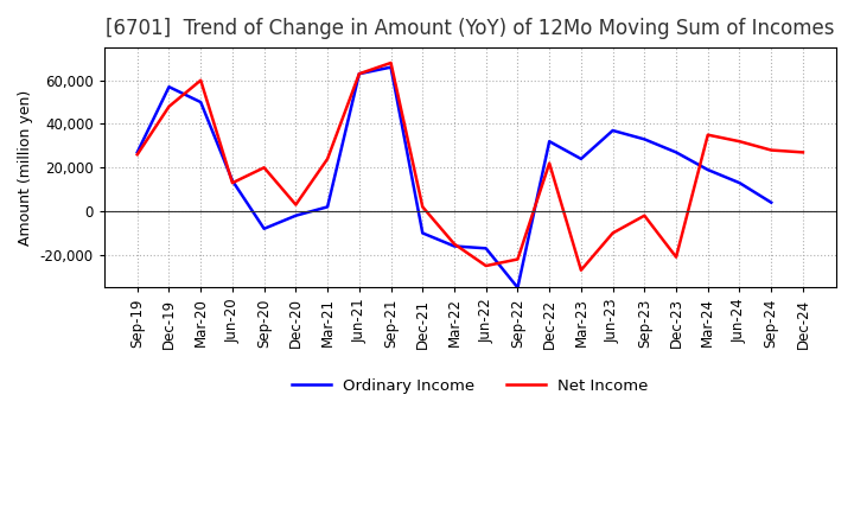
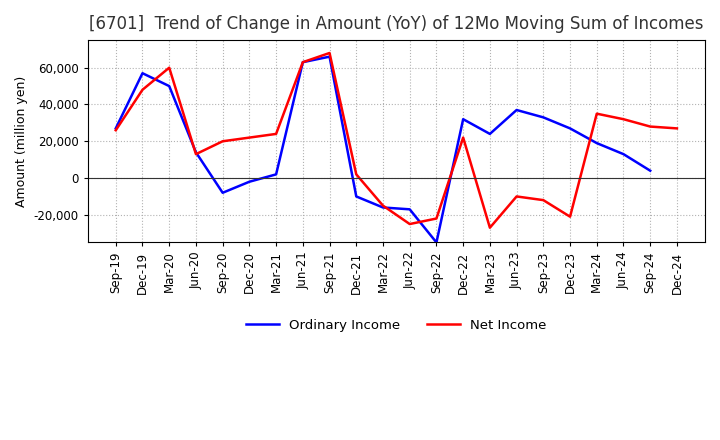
Net Income/Dec-20: 3,000 -> 22,000
Net Income/Sep-23: -2,000 -> -12,000
